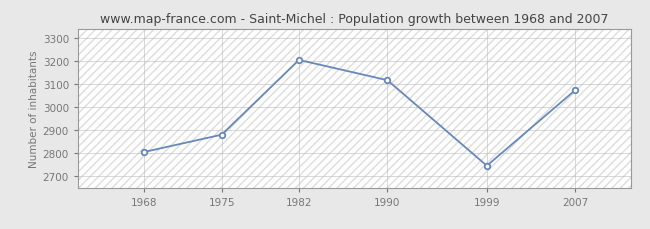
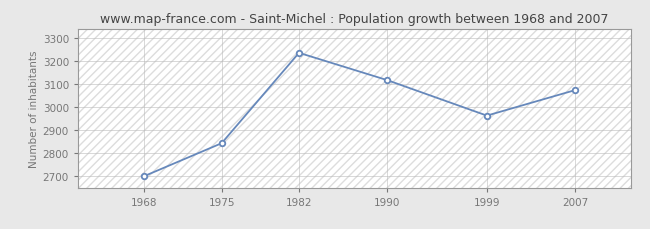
1968: 2805 -> 2700
1975: 2880 -> 2843
1982: 3205 -> 3236
1999: 2745 -> 2963
